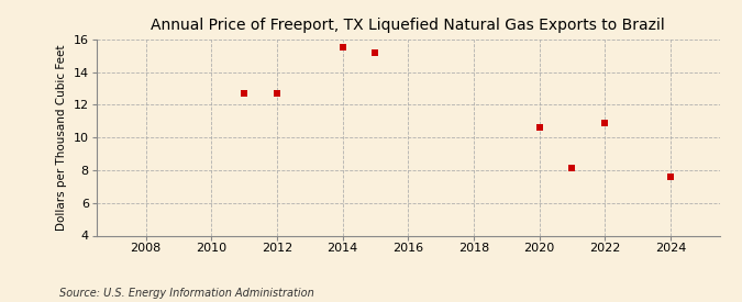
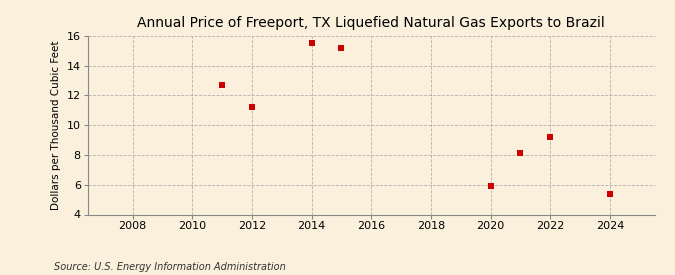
2012: 12.7 -> 11.2
2020: 10.6 -> 5.9
2022: 10.9 -> 9.2
2024: 7.6 -> 5.4
